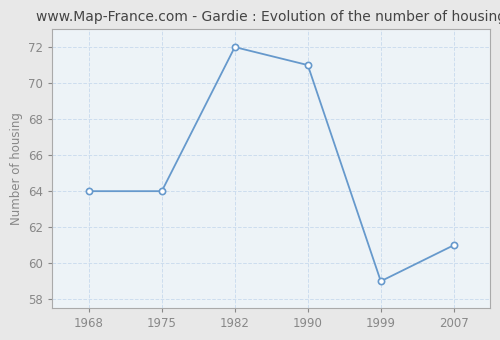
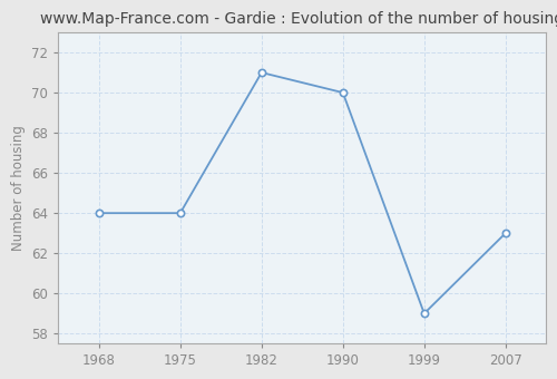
1982: 72 -> 71
1990: 71 -> 70
2007: 61 -> 63
